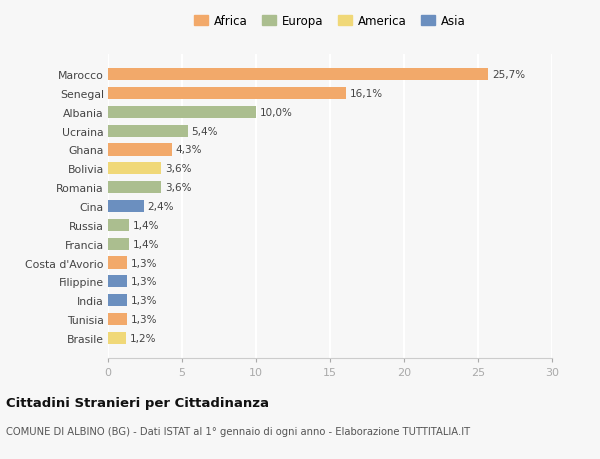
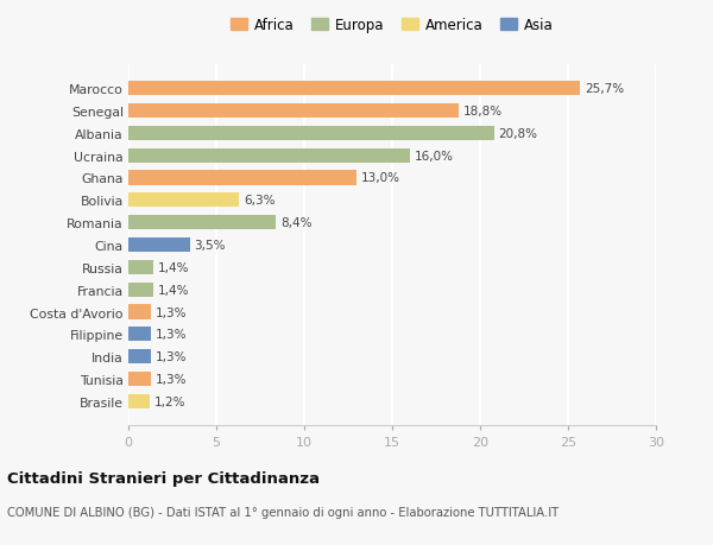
Senegal: 16,1% -> 18,8%
Albania: 10,0% -> 20,8%
Ucraina: 5,4% -> 16,0%
Ghana: 4,3% -> 13,0%
Bolivia: 3,6% -> 6,3%
Romania: 3,6% -> 8,4%
Cina: 2,4% -> 3,5%
